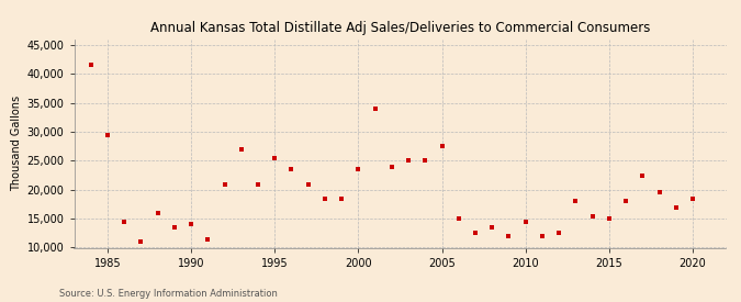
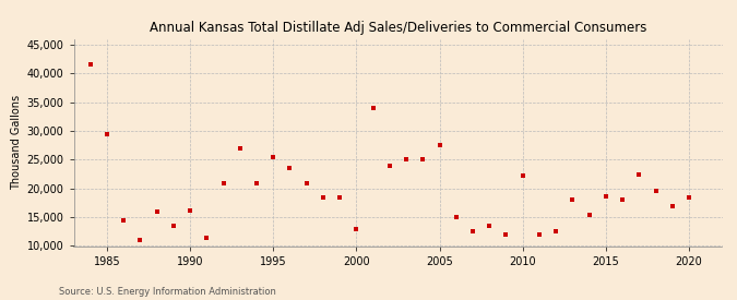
1990: 14,000 -> 16,200
2000: 23,500 -> 13,000
2010: 14,500 -> 22,200
2015: 15,000 -> 18,600
